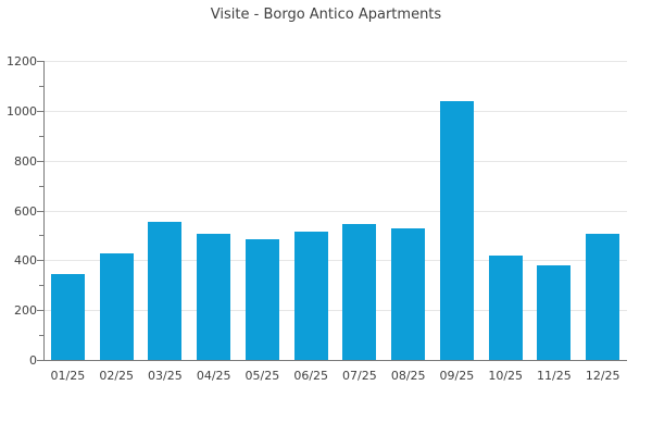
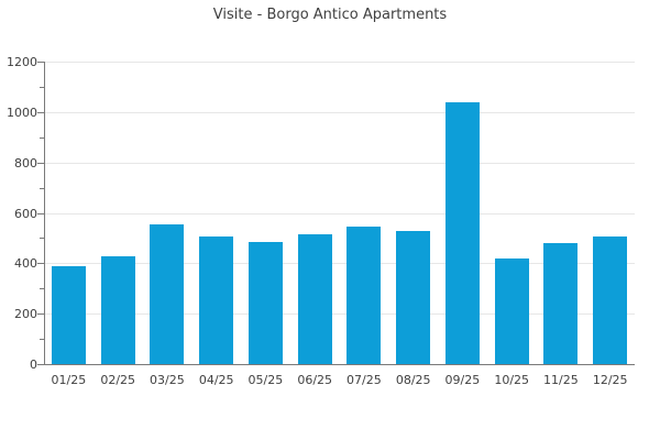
01/25: 340 -> 390
11/25: 380 -> 480
